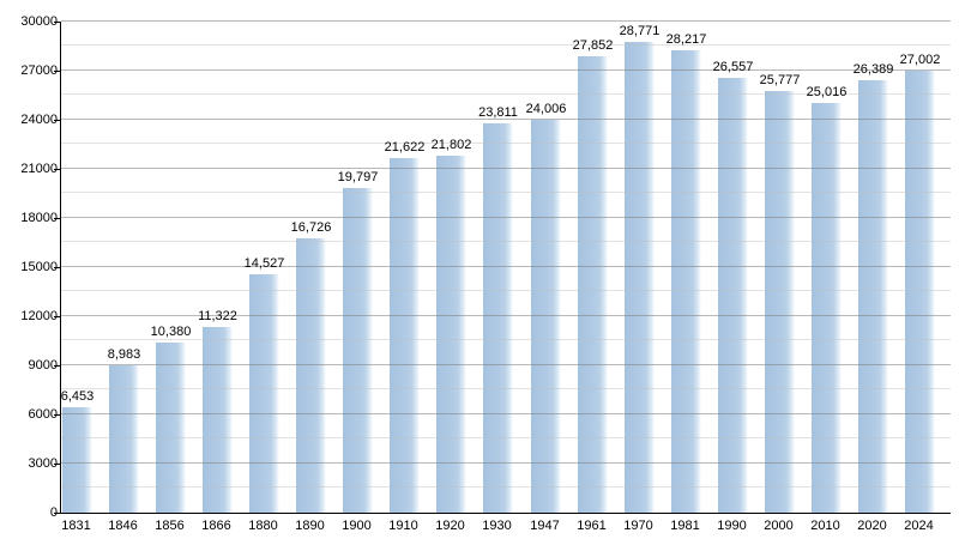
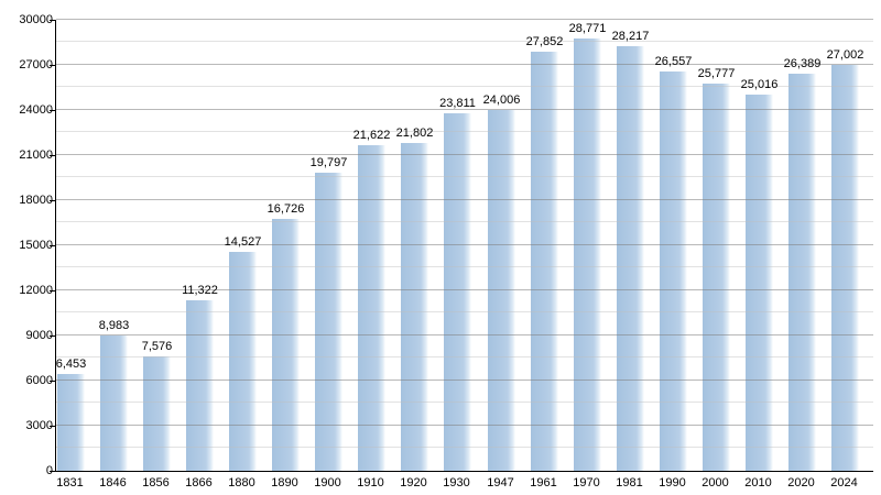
1856: 10,380 -> 7,576
